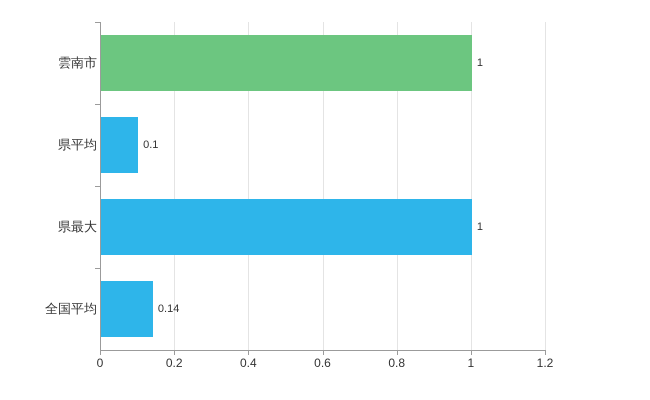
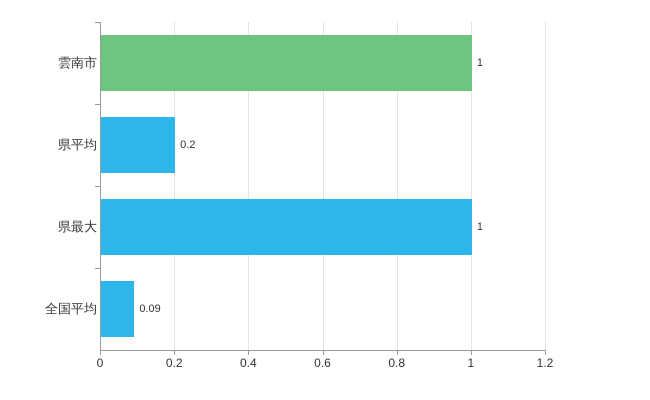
県平均: 0.1 -> 0.2
全国平均: 0.14 -> 0.09
